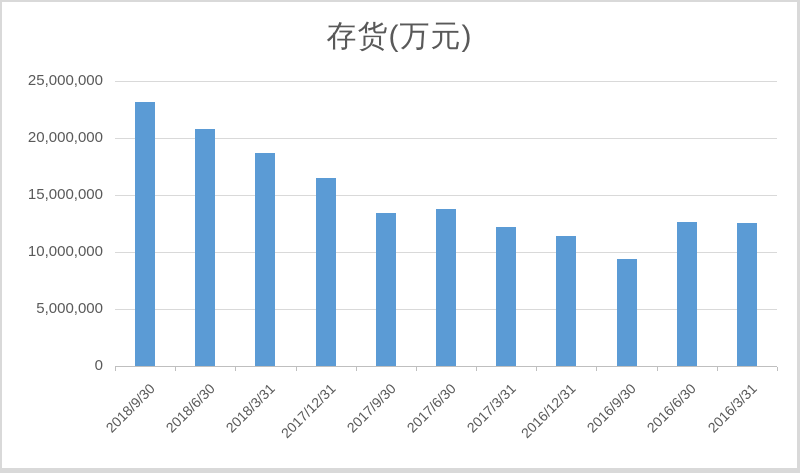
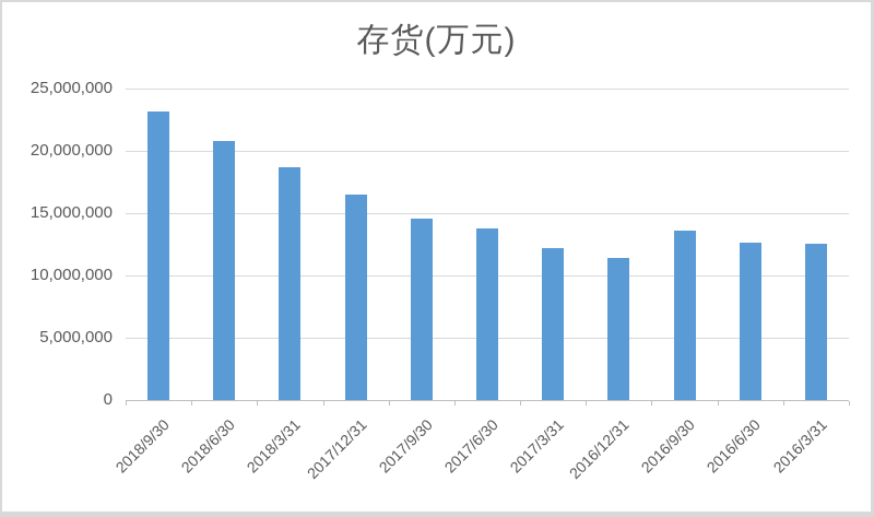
2017/9/30: 13400000 -> 14600000
2016/9/30: 9400000 -> 13600000
